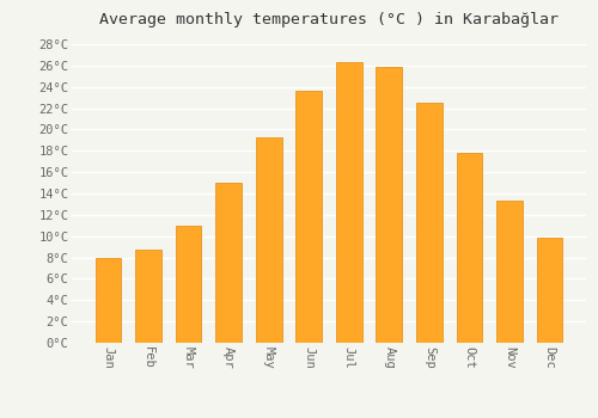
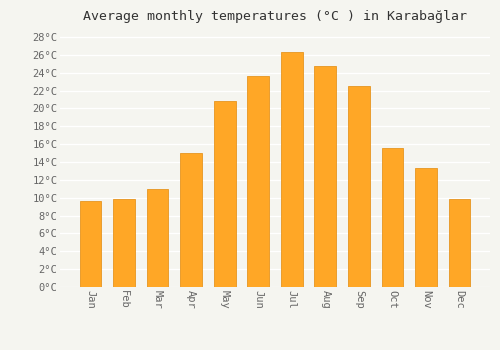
Jan: 7.9°C -> 9.6°C
Feb: 8.7°C -> 9.8°C
May: 19.3°C -> 20.8°C
Aug: 25.9°C -> 24.8°C
Oct: 17.8°C -> 15.6°C
